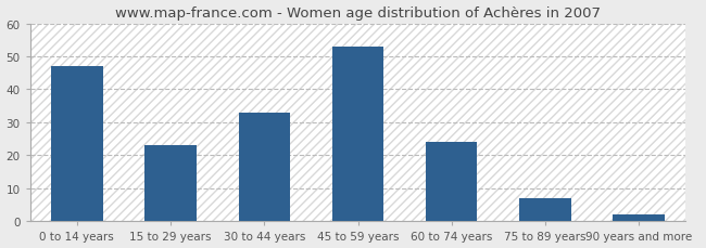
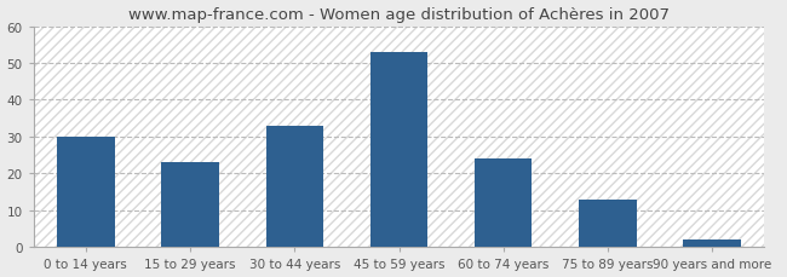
0 to 14 years: 47 -> 30
75 to 89 years: 7 -> 13
